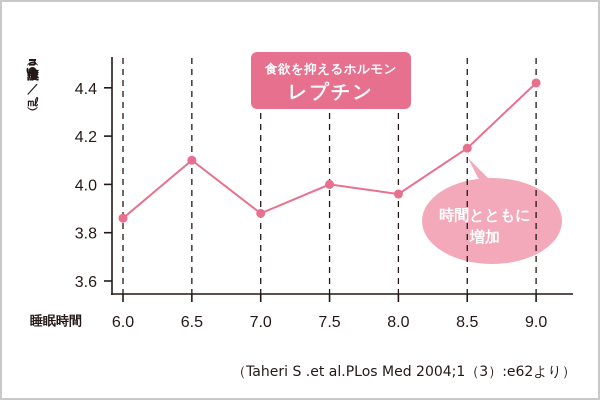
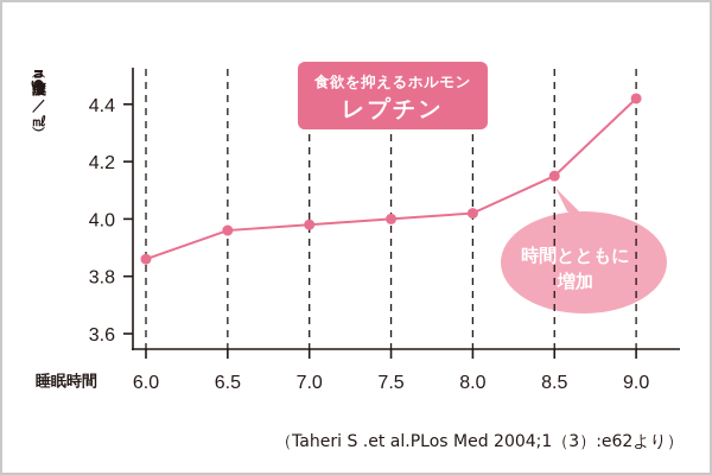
6.5: 4.10 -> 3.96
7.0: 3.88 -> 3.98
8.0: 3.96 -> 4.02
